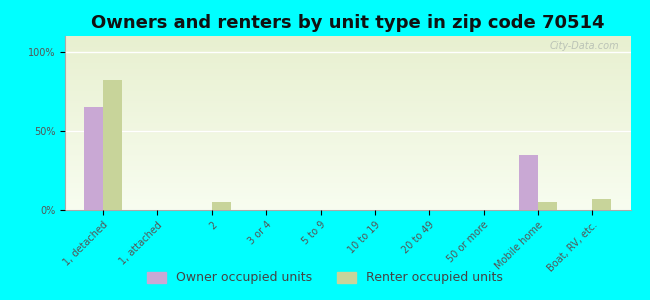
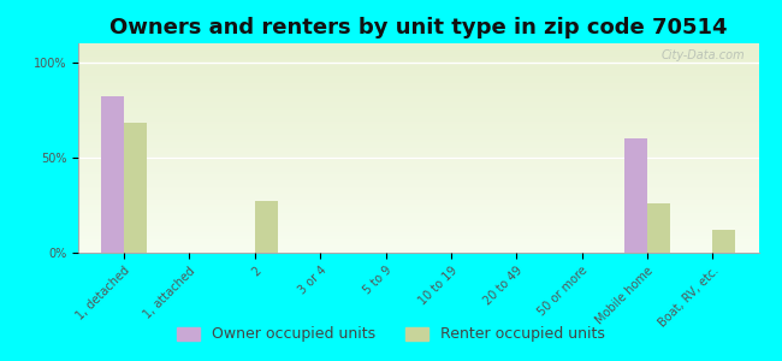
Owner occupied units/1, detached: 65% -> 82%
Renter occupied units/1, detached: 82% -> 68%
Renter occupied units/2: 5% -> 27%
Owner occupied units/Mobile home: 35% -> 60%
Renter occupied units/Mobile home: 5% -> 26%
Renter occupied units/Boat, RV, etc.: 7% -> 12%
